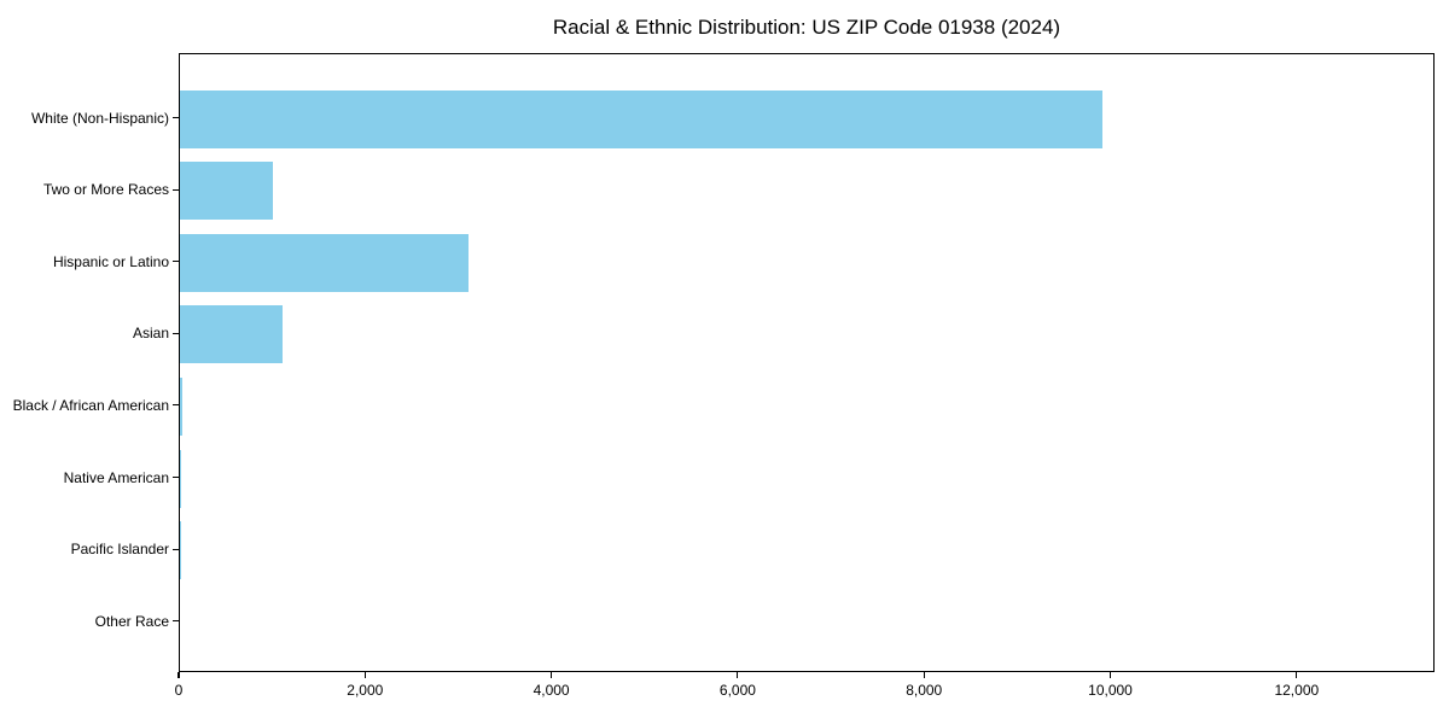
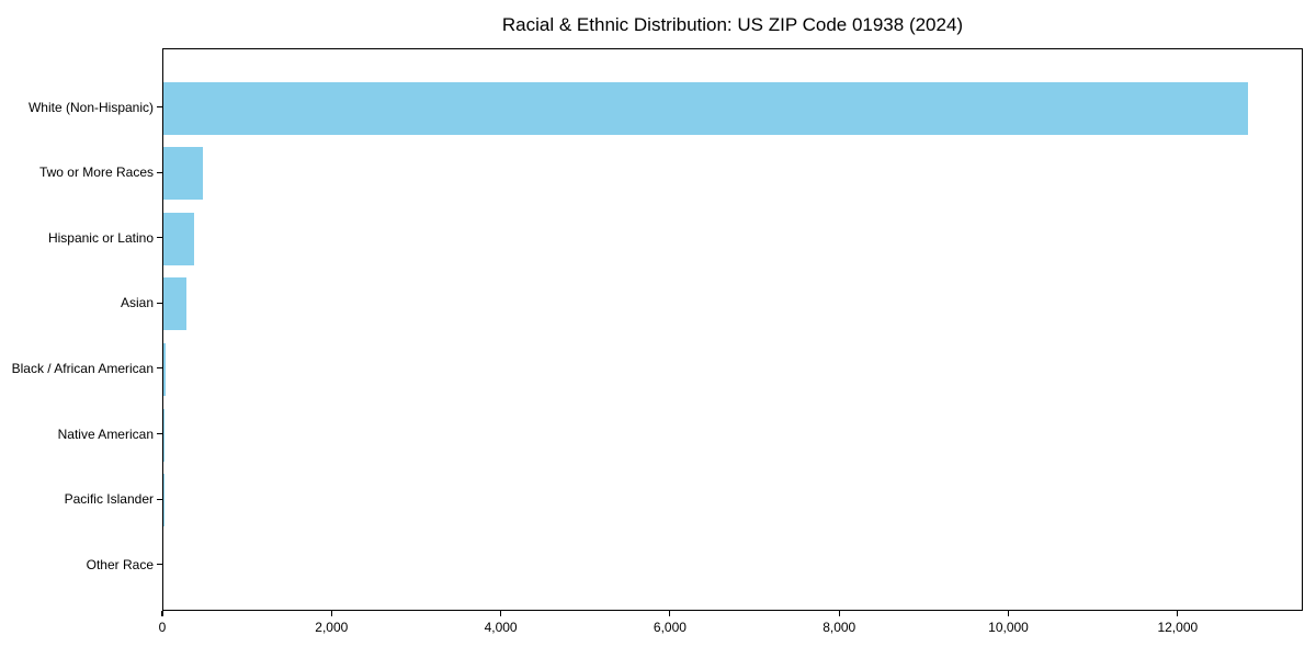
White (Non-Hispanic): 9900 -> 12800
Two or More Races: 1000 -> 500
Hispanic or Latino: 3100 -> 400
Asian: 1100 -> 300
